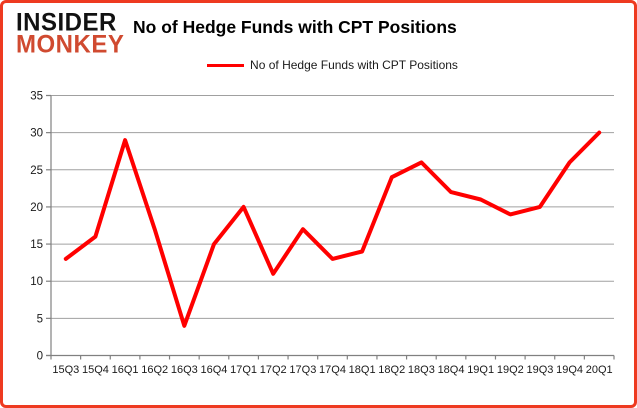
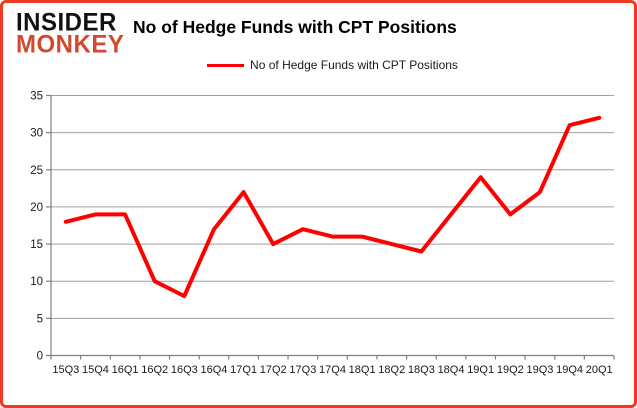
15Q3: 13 -> 18
15Q4: 16 -> 19
16Q1: 29 -> 19
16Q2: 17 -> 10
16Q3: 4 -> 8
16Q4: 15 -> 17
17Q1: 20 -> 22
17Q2: 11 -> 15
17Q4: 13 -> 16
18Q1: 14 -> 16
18Q2: 24 -> 15
18Q3: 26 -> 14
18Q4: 22 -> 19
19Q1: 21 -> 24
19Q3: 20 -> 22
19Q4: 26 -> 31
20Q1: 30 -> 32
